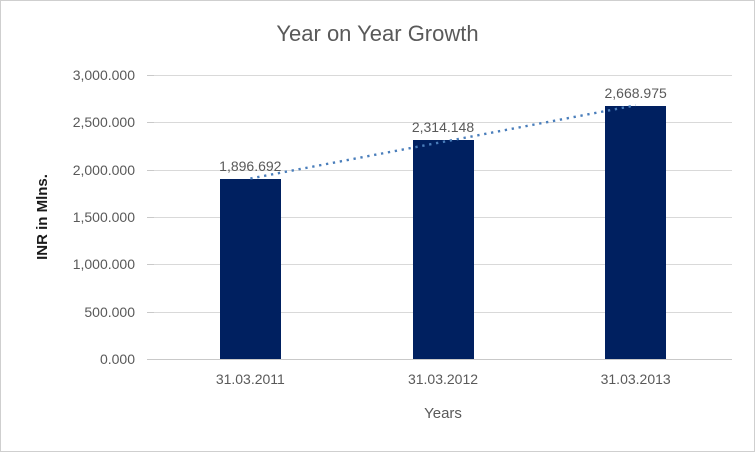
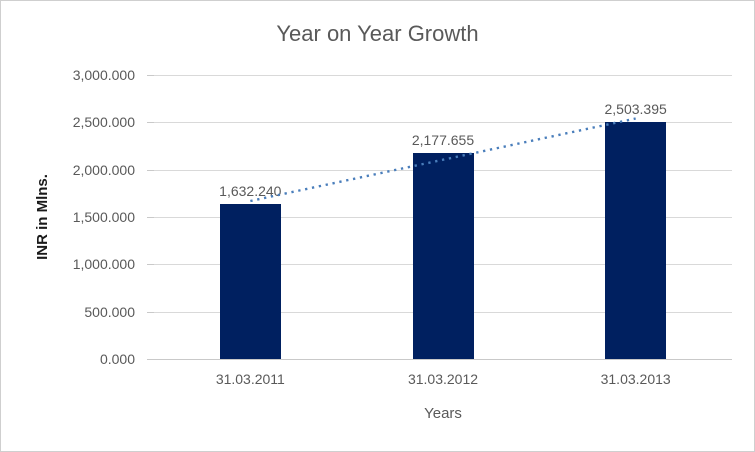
31.03.2011: 1,896.692 -> 1,632.240
31.03.2012: 2,314.148 -> 2,177.655
31.03.2013: 2,668.975 -> 2,503.395
